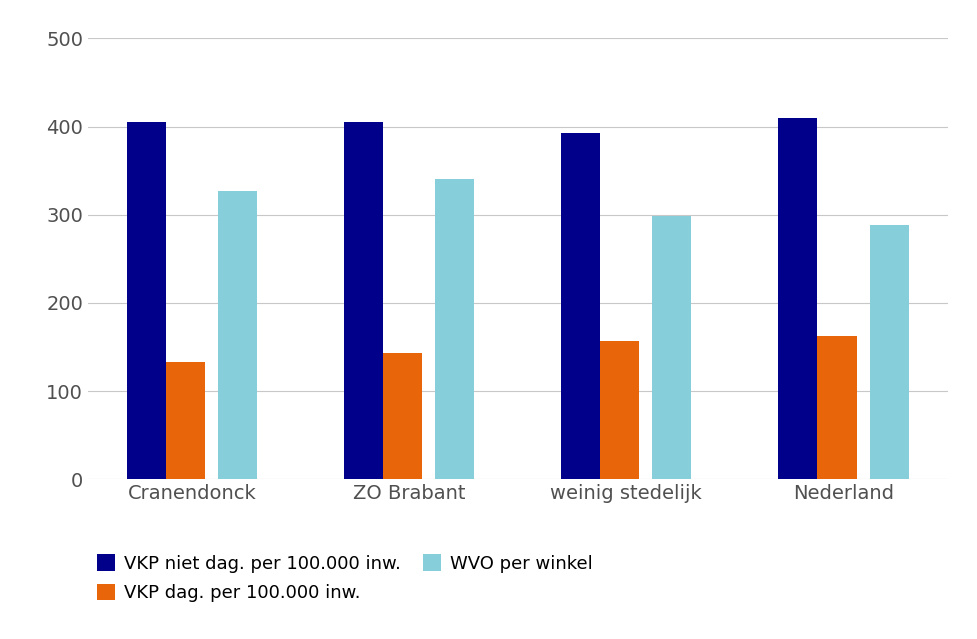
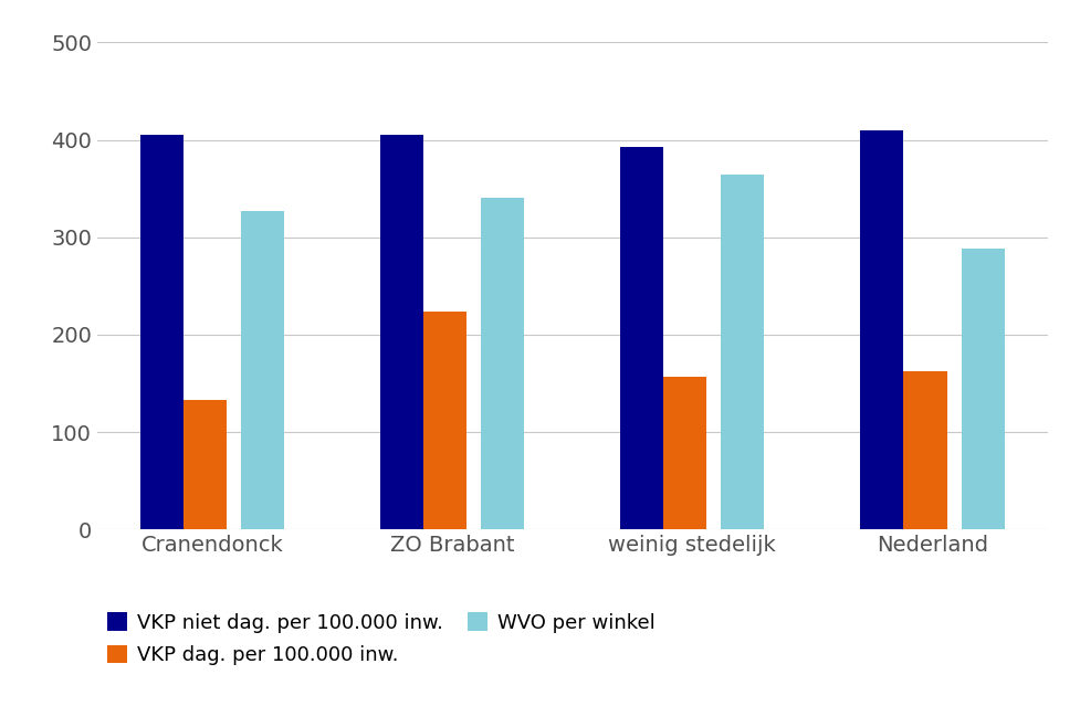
VKP dag. per 100.000 inw./ZO Brabant: 143 -> 224
WVO per winkel/weinig stedelijk: 298 -> 364
